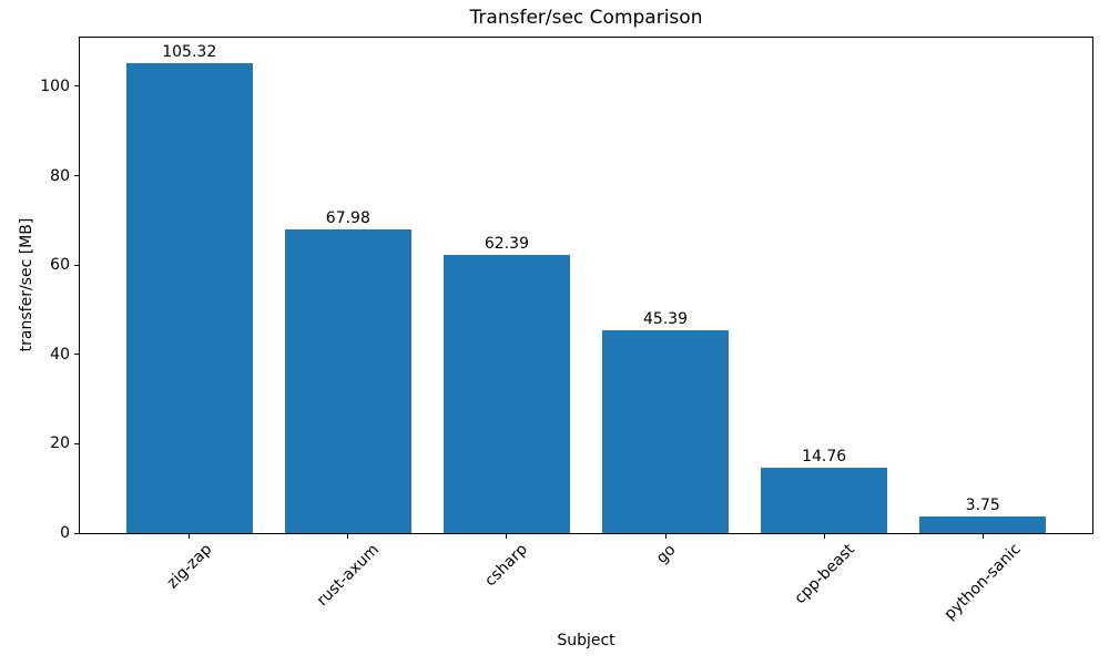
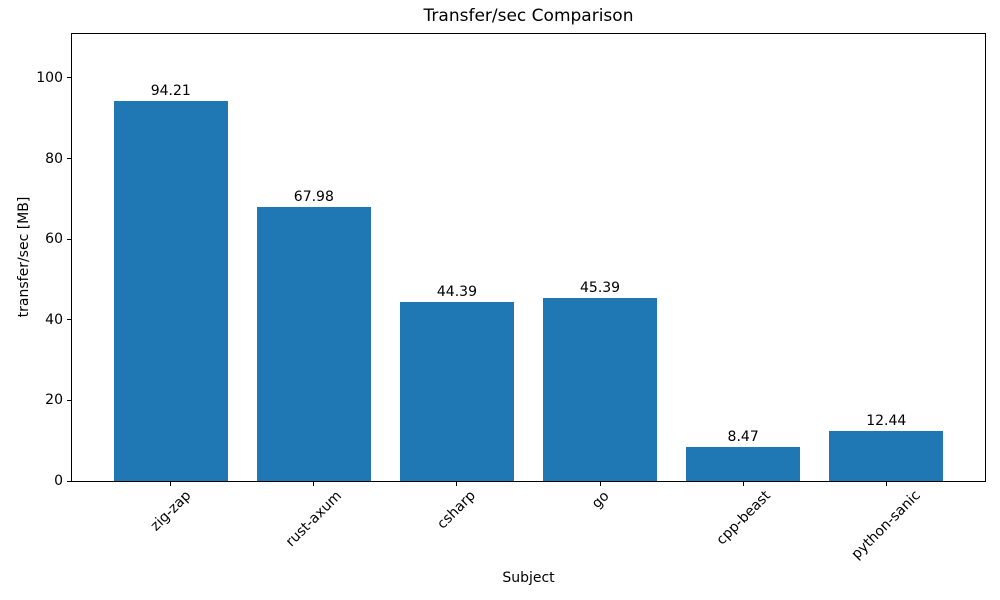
zig-zap: 105.32 -> 94.21
csharp: 62.39 -> 44.39
cpp-beast: 14.76 -> 8.47
python-sanic: 3.75 -> 12.44
